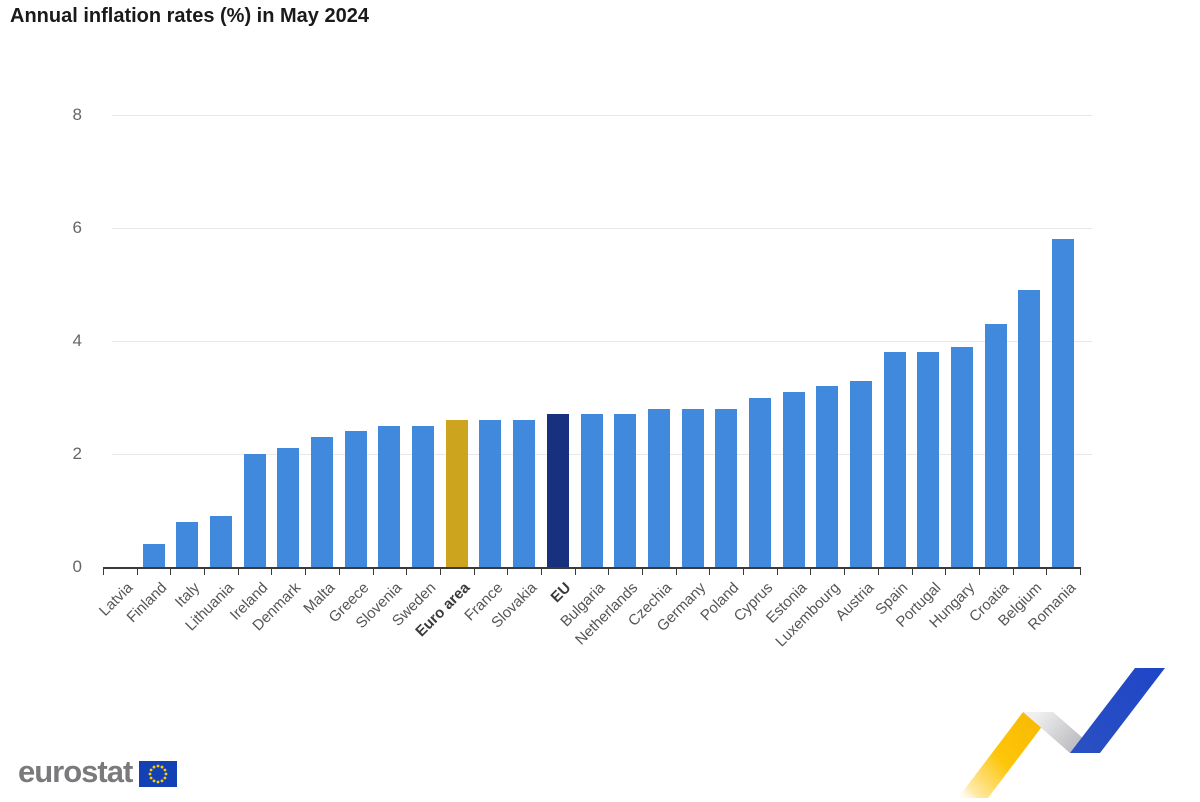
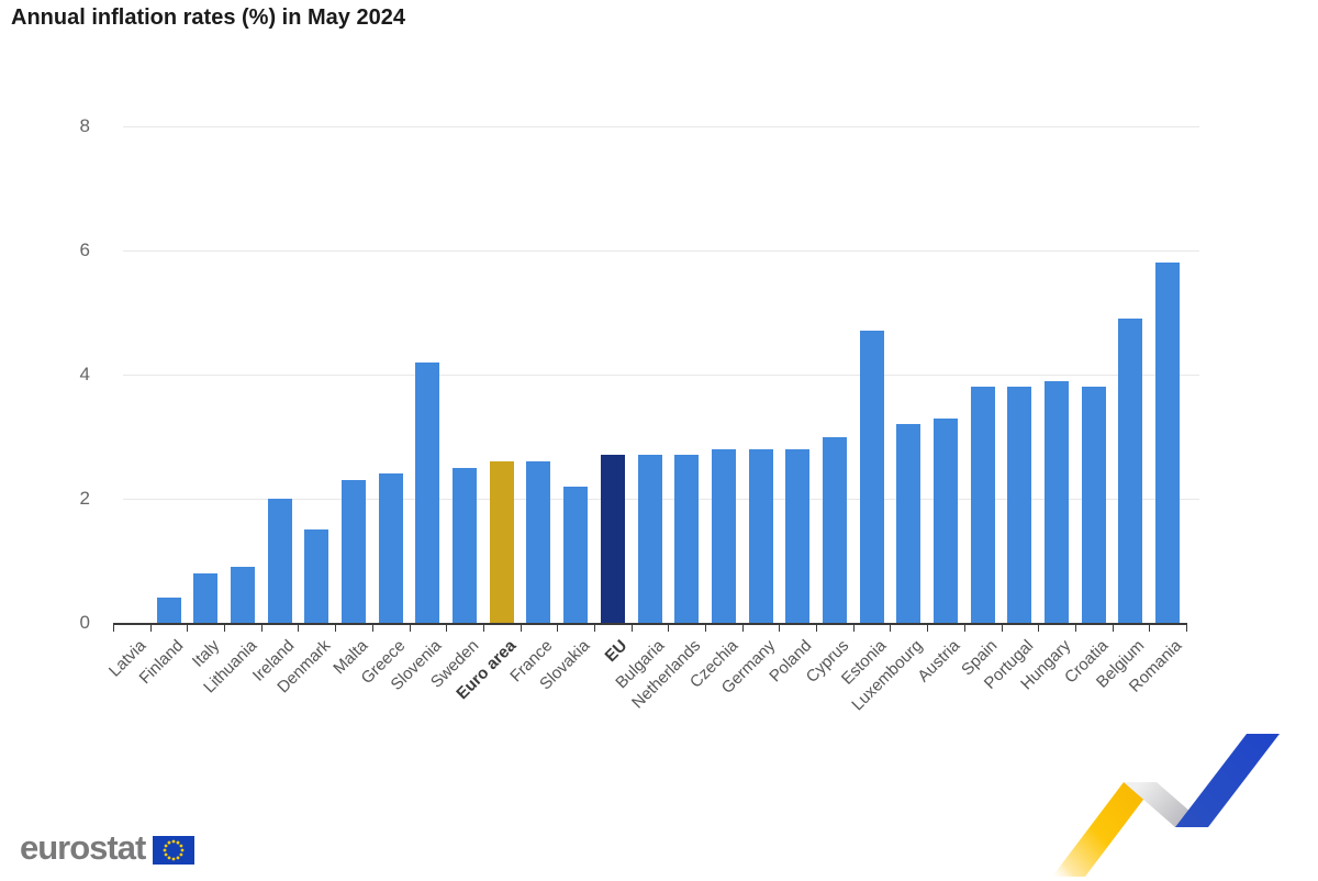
Denmark: 2.1 -> 1.5
Slovenia: 2.5 -> 4.2
Slovakia: 2.6 -> 2.2
Estonia: 3.1 -> 4.7
Croatia: 4.3 -> 3.8
